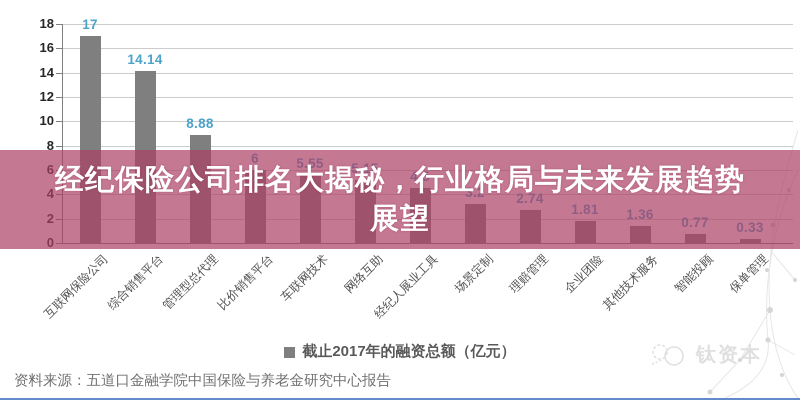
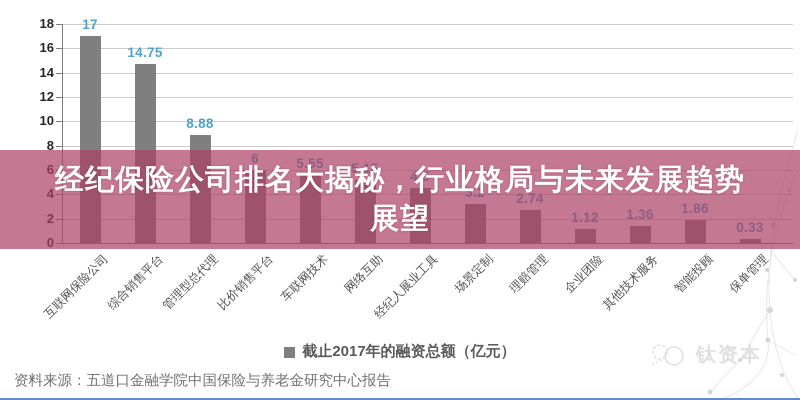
综合销售平台: 14.14 -> 14.75
企业团险: 1.81 -> 1.12
智能投顾: 0.77 -> 1.86
